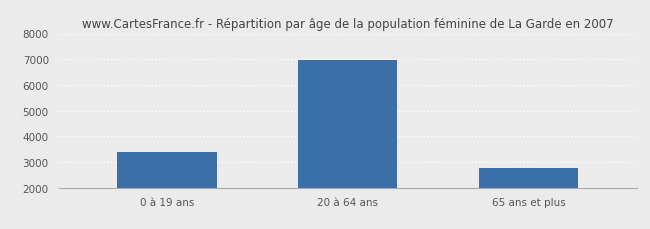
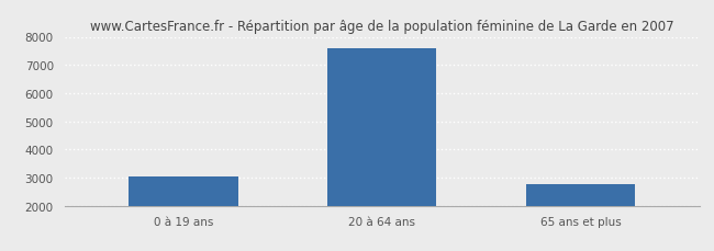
0 à 19 ans: 3400 -> 3050
20 à 64 ans: 6950 -> 7600
